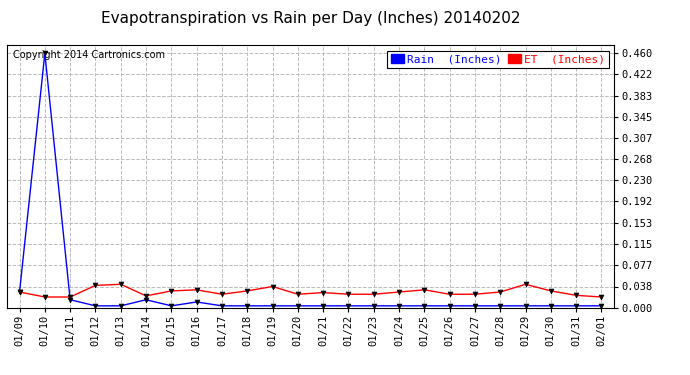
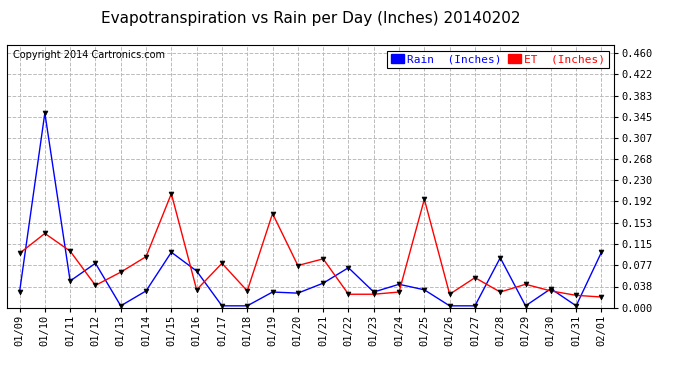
ET (Inches)/01/09: 0.028 -> 0.098
Rain (Inches)/01/10: 0.460 -> 0.352
ET (Inches)/01/10: 0.019 -> 0.134
Rain (Inches)/01/11: 0.014 -> 0.048
ET (Inches)/01/11: 0.019 -> 0.102
Rain (Inches)/01/12: 0.003 -> 0.080
ET (Inches)/01/13: 0.042 -> 0.064
Rain (Inches)/01/14: 0.014 -> 0.030
ET (Inches)/01/14: 0.021 -> 0.092
Rain (Inches)/01/15: 0.003 -> 0.100
ET (Inches)/01/15: 0.030 -> 0.206
Rain (Inches)/01/16: 0.010 -> 0.066
ET (Inches)/01/17: 0.024 -> 0.080
Rain (Inches)/01/19: 0.003 -> 0.028
ET (Inches)/01/19: 0.038 -> 0.170
Rain (Inches)/01/20: 0.003 -> 0.026
ET (Inches)/01/20: 0.024 -> 0.076
Rain (Inches)/01/21: 0.003 -> 0.044
ET (Inches)/01/21: 0.027 -> 0.088
Rain (Inches)/01/22: 0.003 -> 0.072
Rain (Inches)/01/23: 0.003 -> 0.028
Rain (Inches)/01/24: 0.003 -> 0.042
Rain (Inches)/01/25: 0.003 -> 0.032
ET (Inches)/01/25: 0.032 -> 0.196
ET (Inches)/01/27: 0.024 -> 0.054
Rain (Inches)/01/28: 0.003 -> 0.090
Rain (Inches)/01/30: 0.003 -> 0.034
Rain (Inches)/02/01: 0.003 -> 0.100
